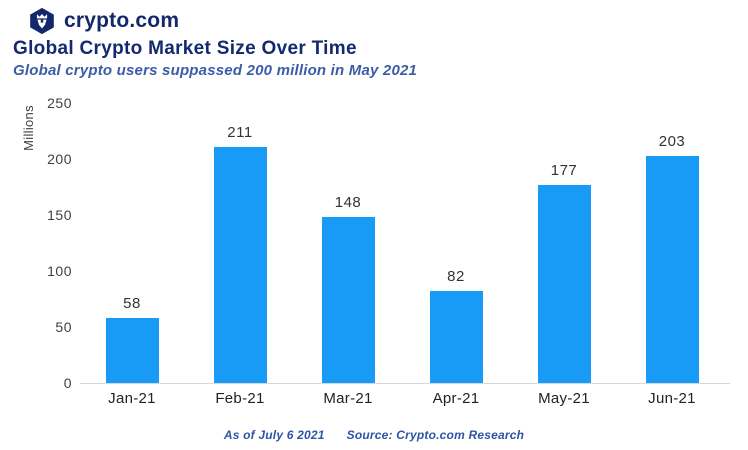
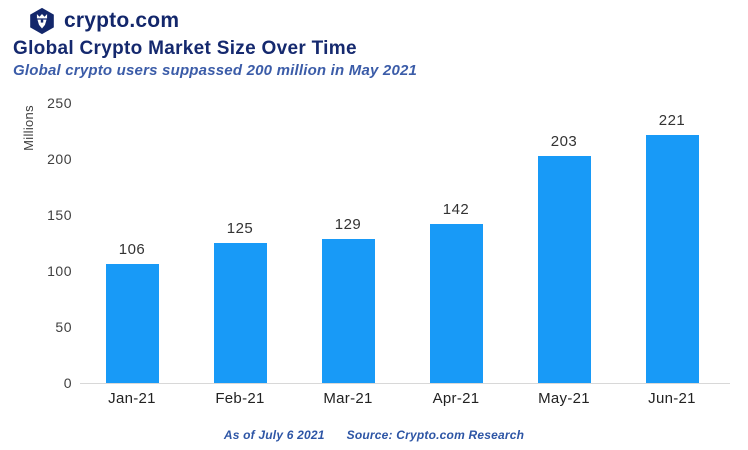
Jan-21: 58 -> 106
Feb-21: 211 -> 125
Mar-21: 148 -> 129
Apr-21: 82 -> 142
May-21: 177 -> 203
Jun-21: 203 -> 221
